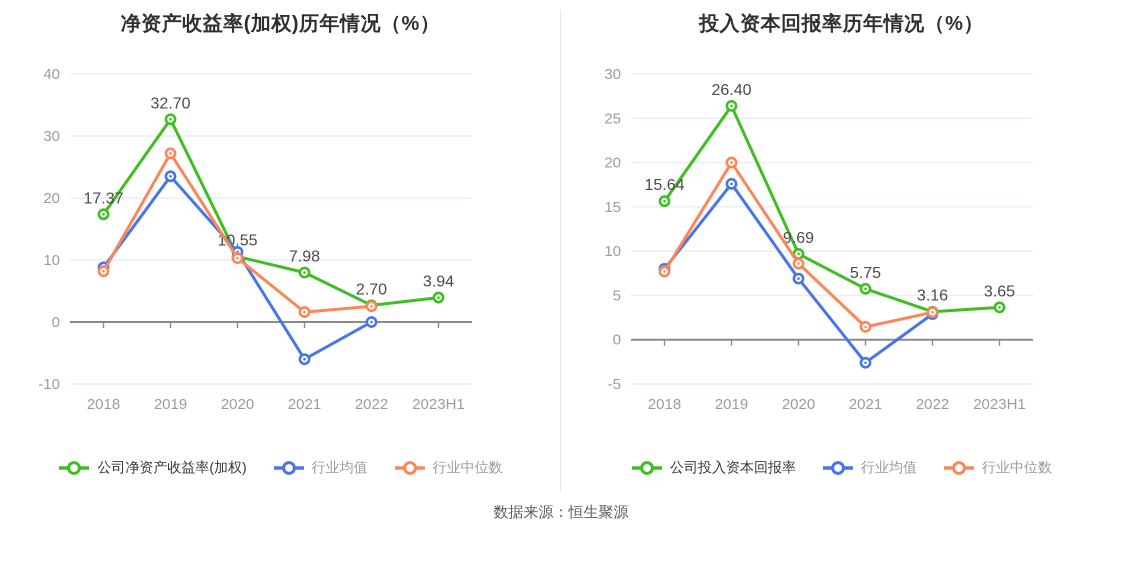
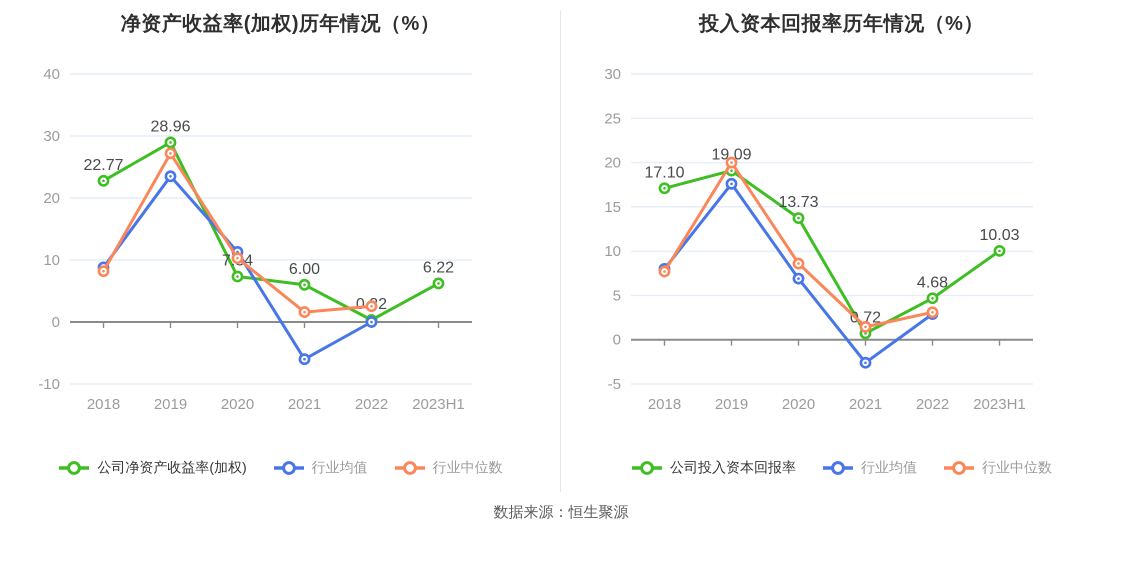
净资产收益率(加权)历年情况（%）/公司净资产收益率(加权)/2018: 17.37 -> 22.77
净资产收益率(加权)历年情况（%）/公司净资产收益率(加权)/2019: 32.70 -> 28.96
净资产收益率(加权)历年情况（%）/公司净资产收益率(加权)/2020: 10.55 -> 7.34
净资产收益率(加权)历年情况（%）/公司净资产收益率(加权)/2021: 7.98 -> 6.00
净资产收益率(加权)历年情况（%）/公司净资产收益率(加权)/2022: 2.70 -> 0.32
净资产收益率(加权)历年情况（%）/公司净资产收益率(加权)/2023H1: 3.94 -> 6.22
投入资本回报率历年情况（%）/公司投入资本回报率/2018: 15.64 -> 17.10
投入资本回报率历年情况（%）/公司投入资本回报率/2019: 26.40 -> 19.09
投入资本回报率历年情况（%）/公司投入资本回报率/2020: 9.69 -> 13.73
投入资本回报率历年情况（%）/公司投入资本回报率/2021: 5.75 -> 0.72
投入资本回报率历年情况（%）/公司投入资本回报率/2022: 3.16 -> 4.68
投入资本回报率历年情况（%）/公司投入资本回报率/2023H1: 3.65 -> 10.03
